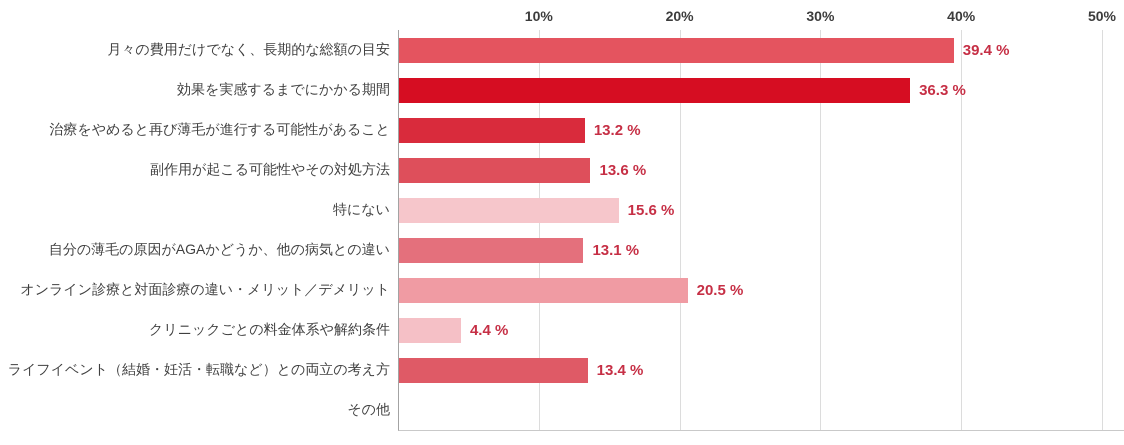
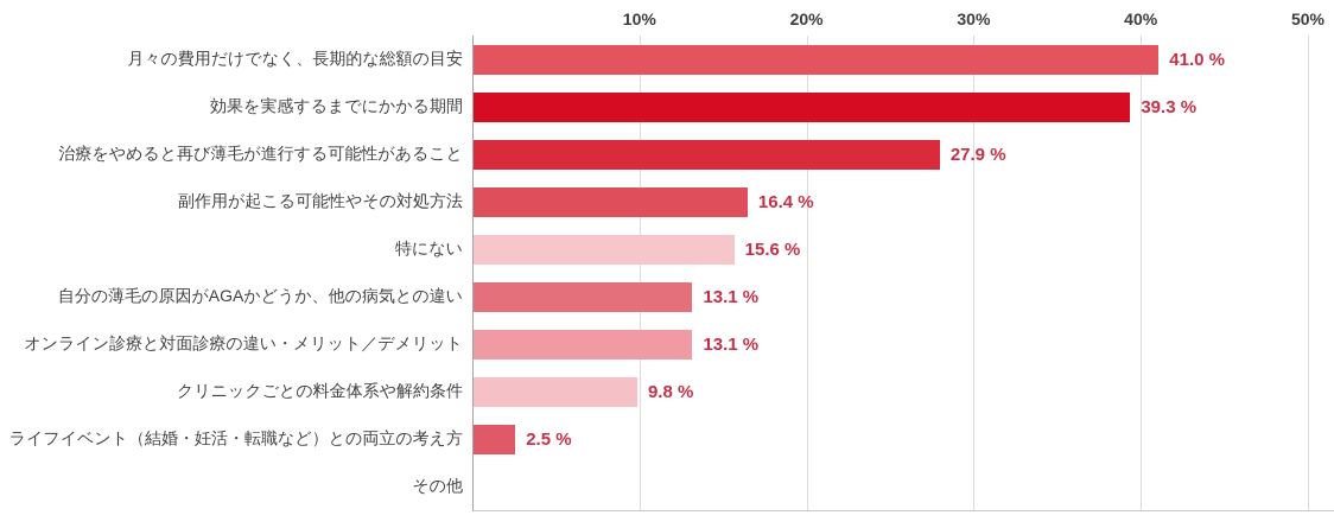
月々の費用だけでなく、長期的な総額の目安: 39.4 -> 41.0
効果を実感するまでにかかる期間: 36.3 -> 39.3
治療をやめると再び薄毛が進行する可能性があること: 13.2 -> 27.9
副作用が起こる可能性やその対処方法: 13.6 -> 16.4
オンライン診療と対面診療の違い・メリット／デメリット: 20.5 -> 13.1
クリニックごとの料金体系や解約条件: 4.4 -> 9.8
ライフイベント（結婚・妊活・転職など）との両立の考え方: 13.4 -> 2.5
